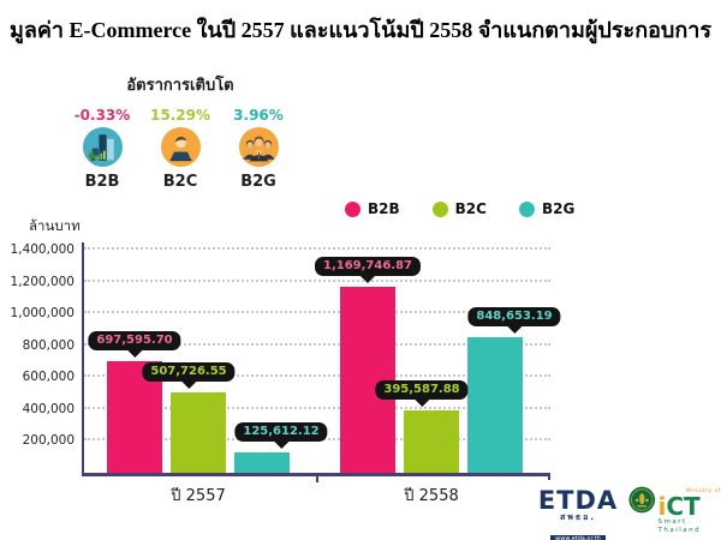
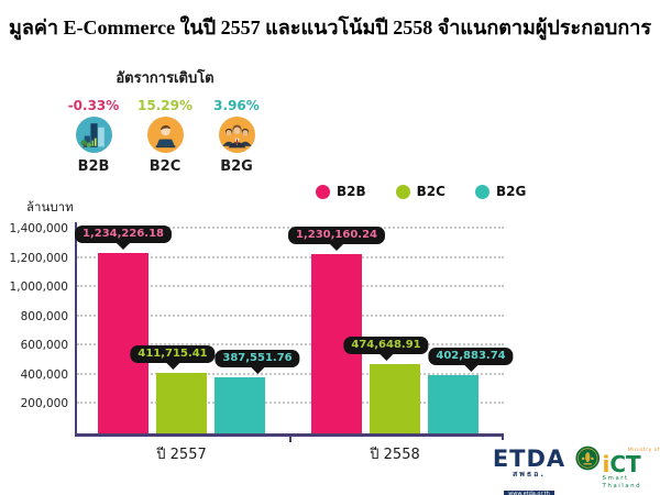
B2B/ปี 2557: 697,595.70 -> 1,234,226.18
B2C/ปี 2557: 507,726.55 -> 411,715.41
B2G/ปี 2557: 125,612.12 -> 387,551.76
B2B/ปี 2558: 1,169,746.87 -> 1,230,160.24
B2C/ปี 2558: 395,587.88 -> 474,648.91
B2G/ปี 2558: 848,653.19 -> 402,883.74
